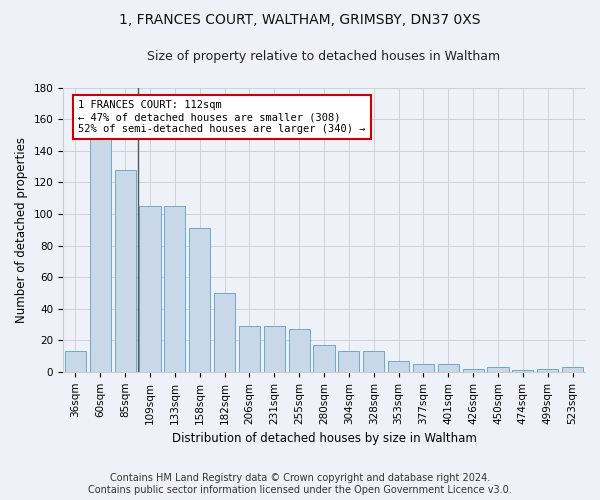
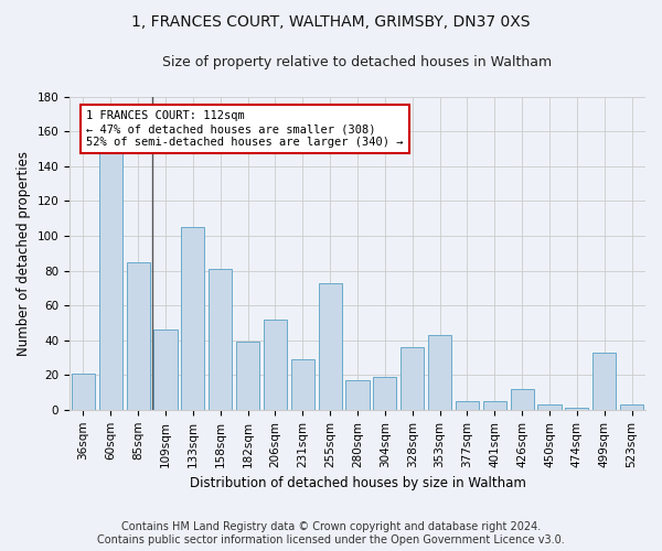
36sqm: 13 -> 21
85sqm: 128 -> 85
109sqm: 105 -> 46
158sqm: 91 -> 81
182sqm: 50 -> 39
206sqm: 29 -> 52
255sqm: 27 -> 73
304sqm: 13 -> 19
328sqm: 13 -> 36
353sqm: 7 -> 43
426sqm: 2 -> 12
499sqm: 2 -> 33
